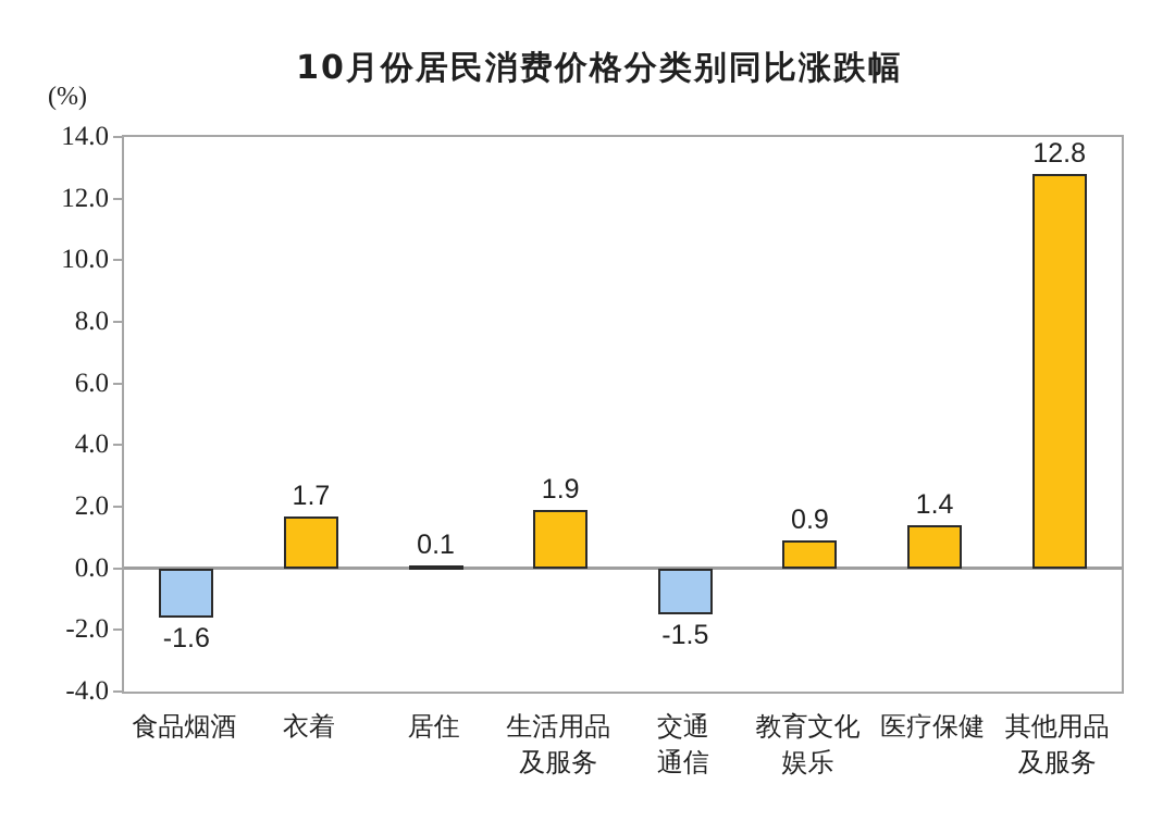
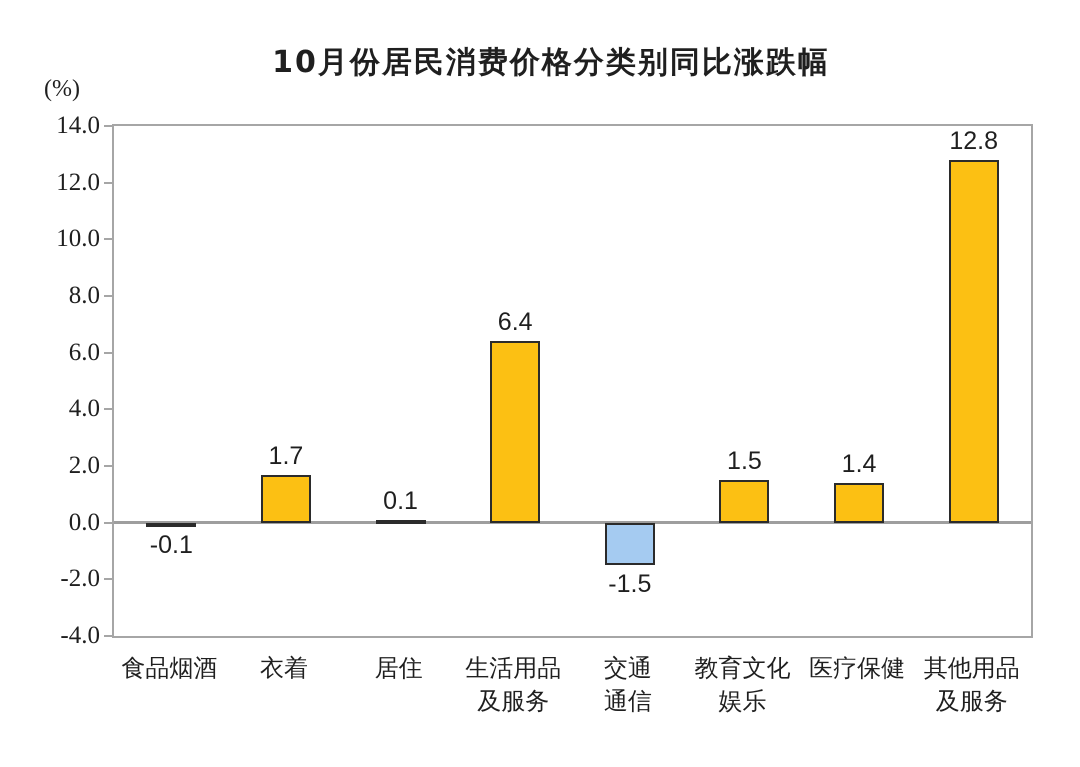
食品烟酒: -1.6 -> -0.1
生活用品及服务: 1.9 -> 6.4
教育文化娱乐: 0.9 -> 1.5
